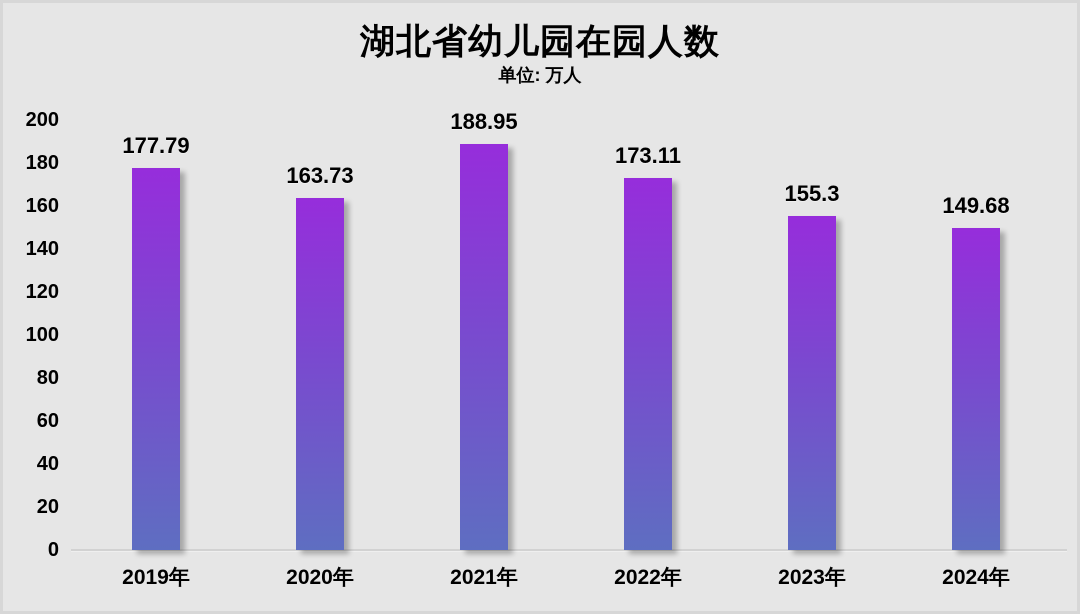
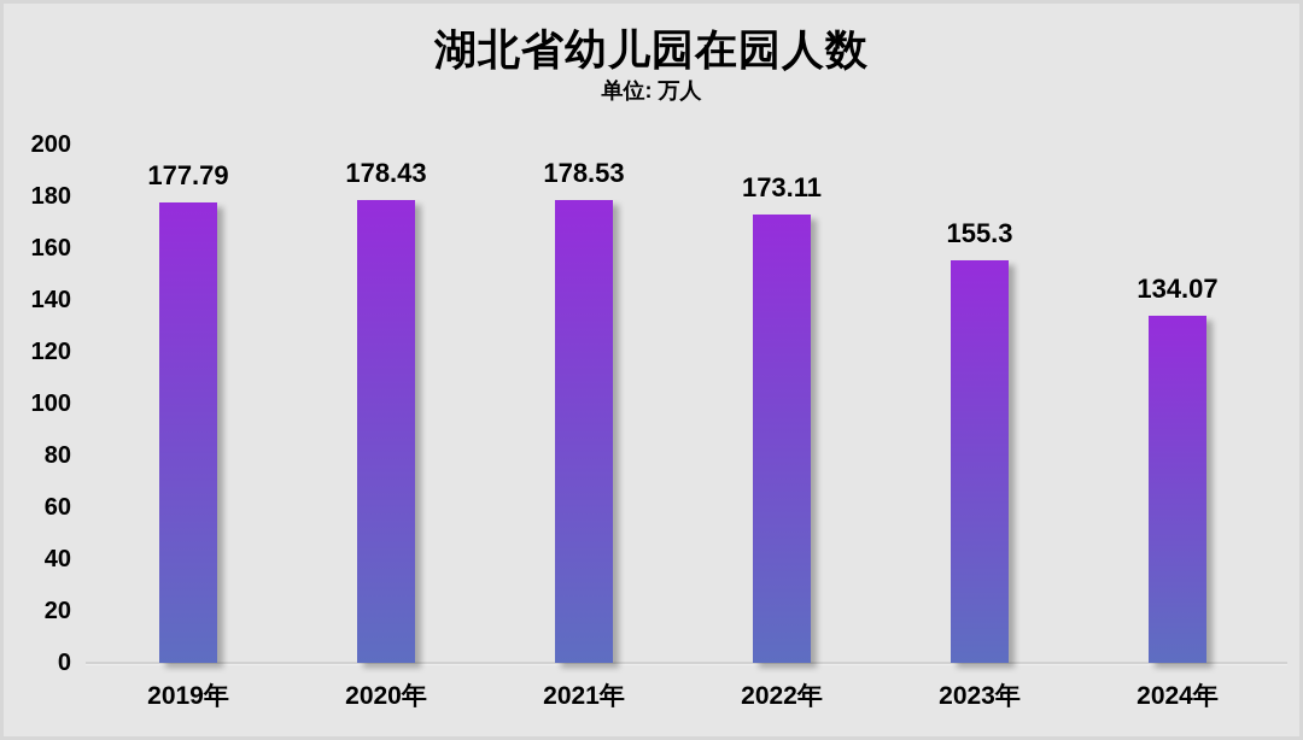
2020年: 163.73 -> 178.43
2021年: 188.95 -> 178.53
2024年: 149.68 -> 134.07
